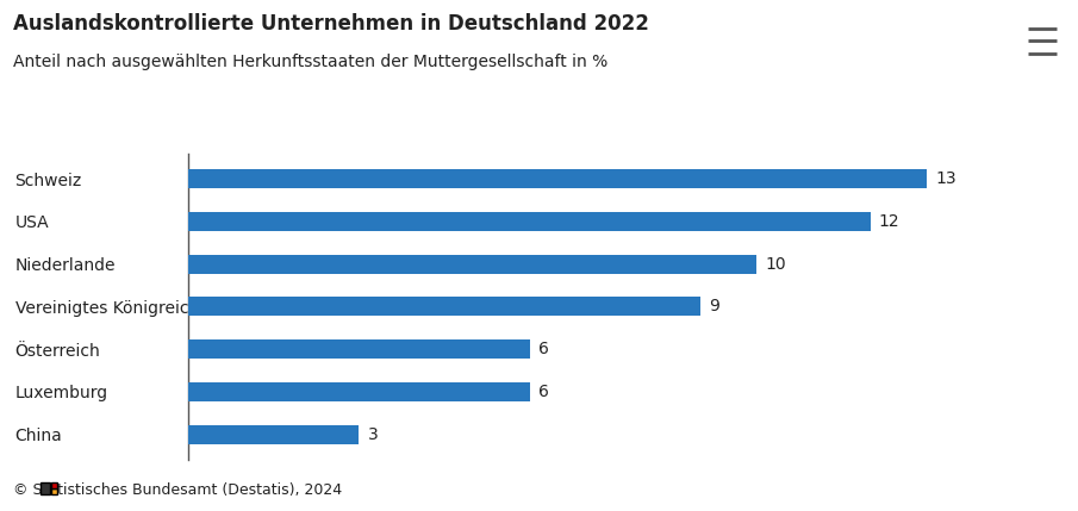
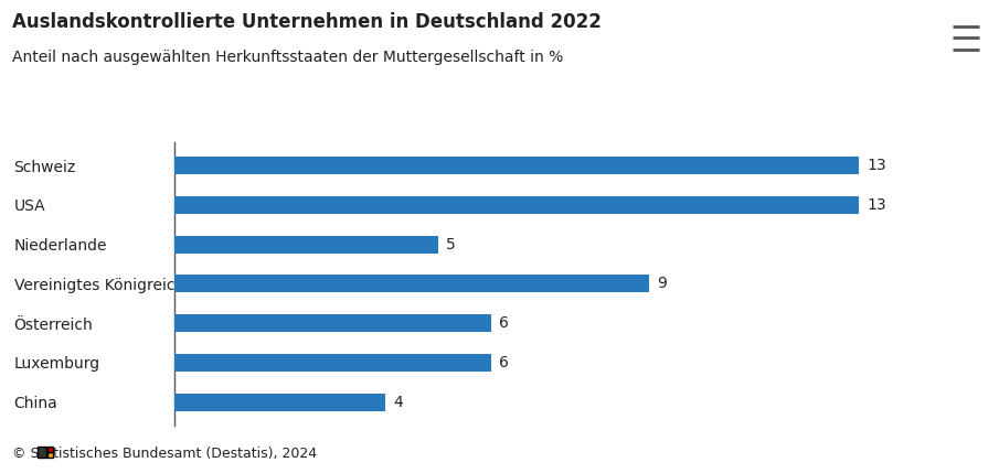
USA: 12 -> 13
Niederlande: 10 -> 5
China: 3 -> 4
